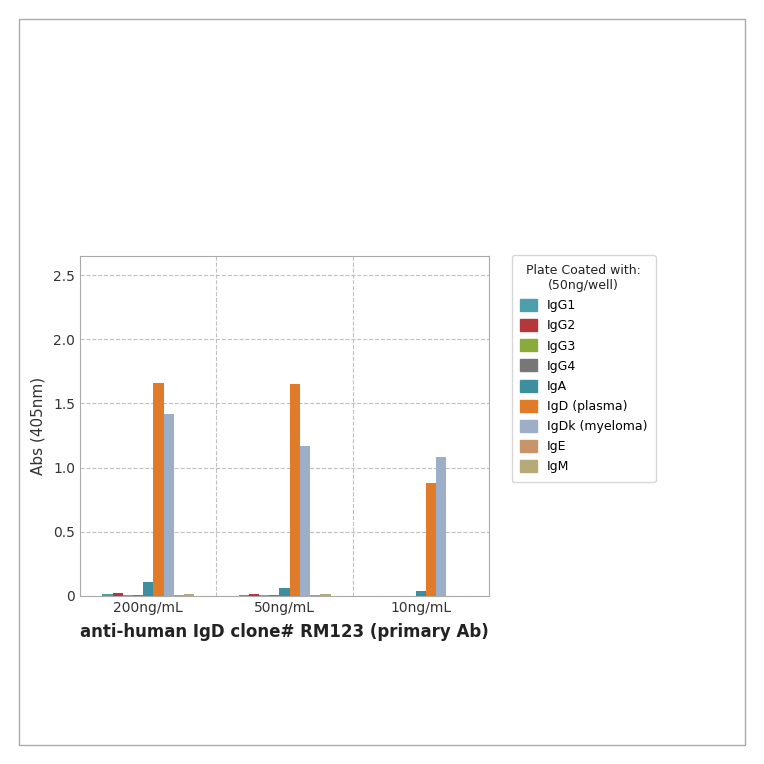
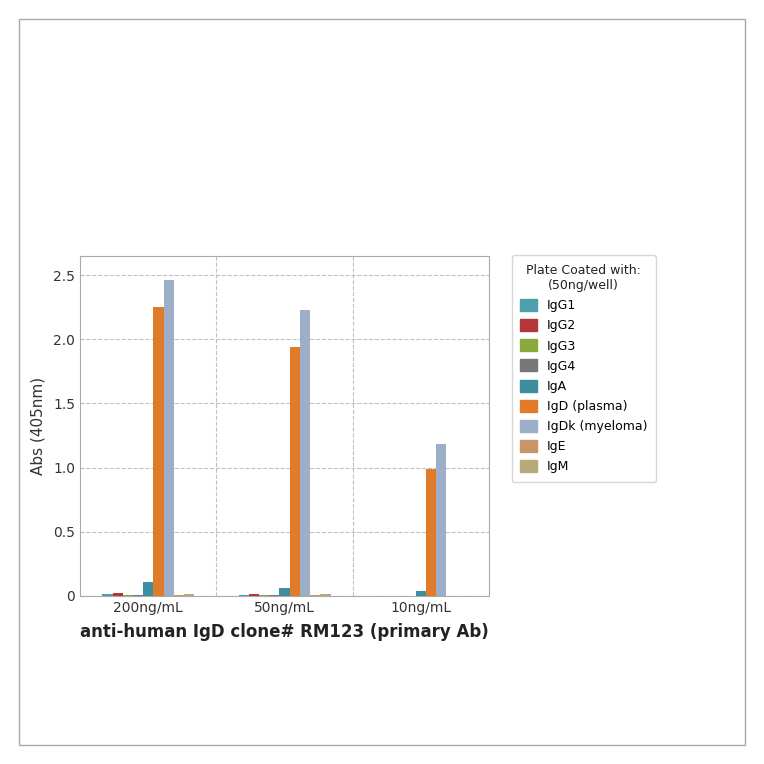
IgD (plasma)/200ng/mL: 1.66 -> 2.25
IgDk (myeloma)/200ng/mL: 1.42 -> 2.46
IgD (plasma)/50ng/mL: 1.65 -> 1.94
IgDk (myeloma)/50ng/mL: 1.17 -> 2.23
IgD (plasma)/10ng/mL: 0.88 -> 0.99
IgDk (myeloma)/10ng/mL: 1.08 -> 1.19
